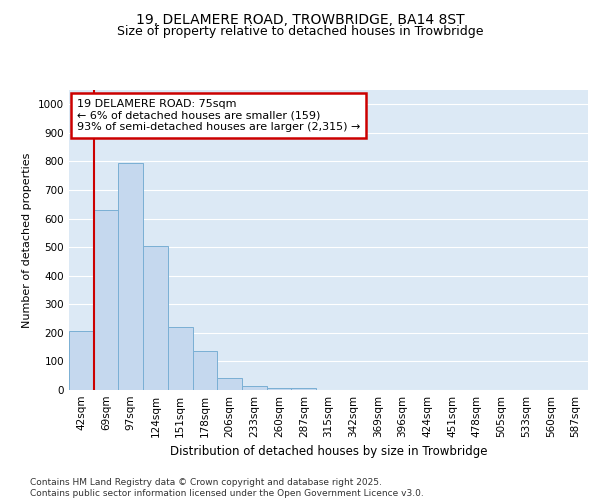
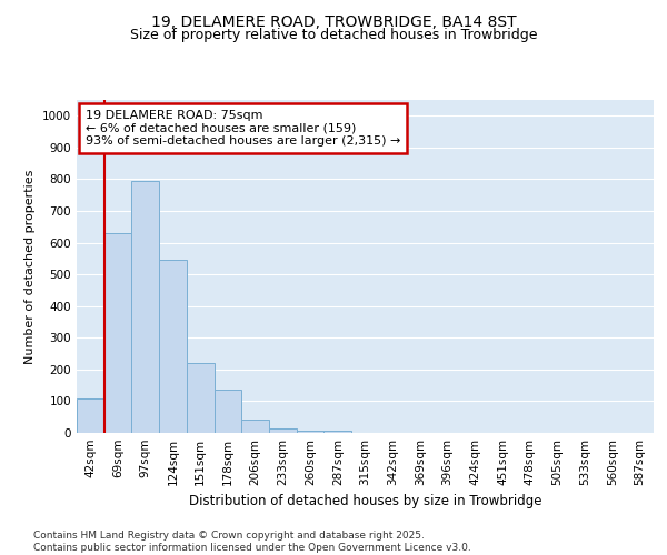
42sqm: 205 -> 110
124sqm: 505 -> 545
